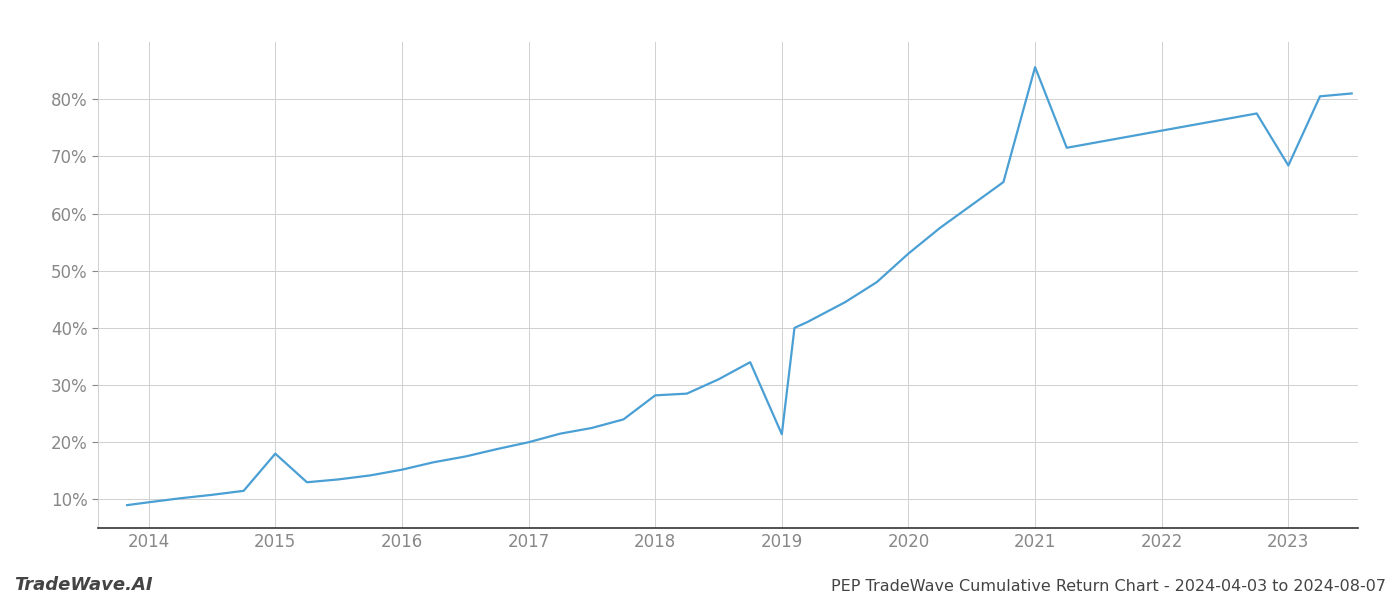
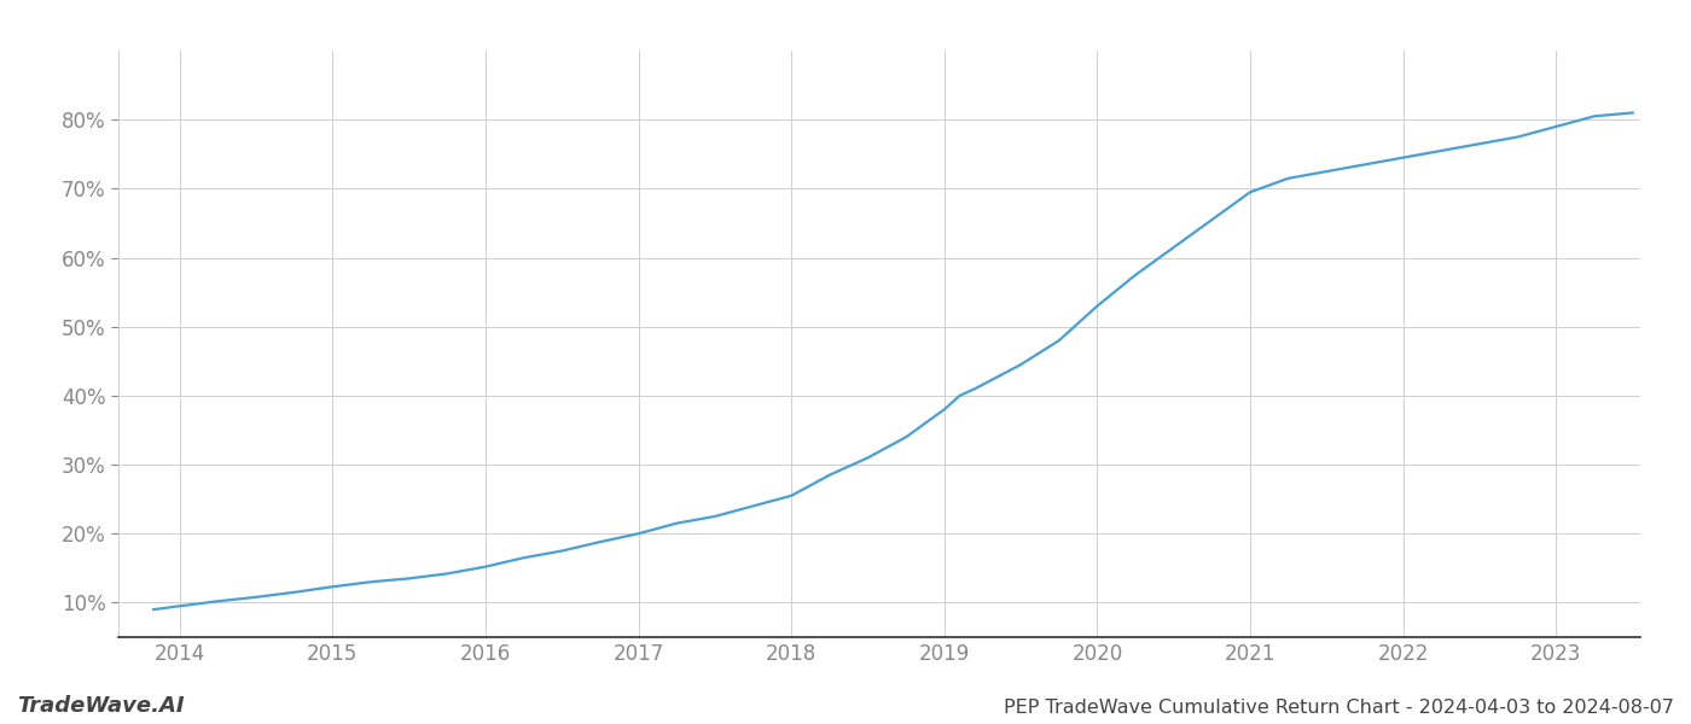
2015: 18.0% -> 12.3%
2018: 28.2% -> 25.5%
2019: 21.4% -> 38.0%
2021: 85.6% -> 69.5%
2023: 68.4% -> 79.0%
